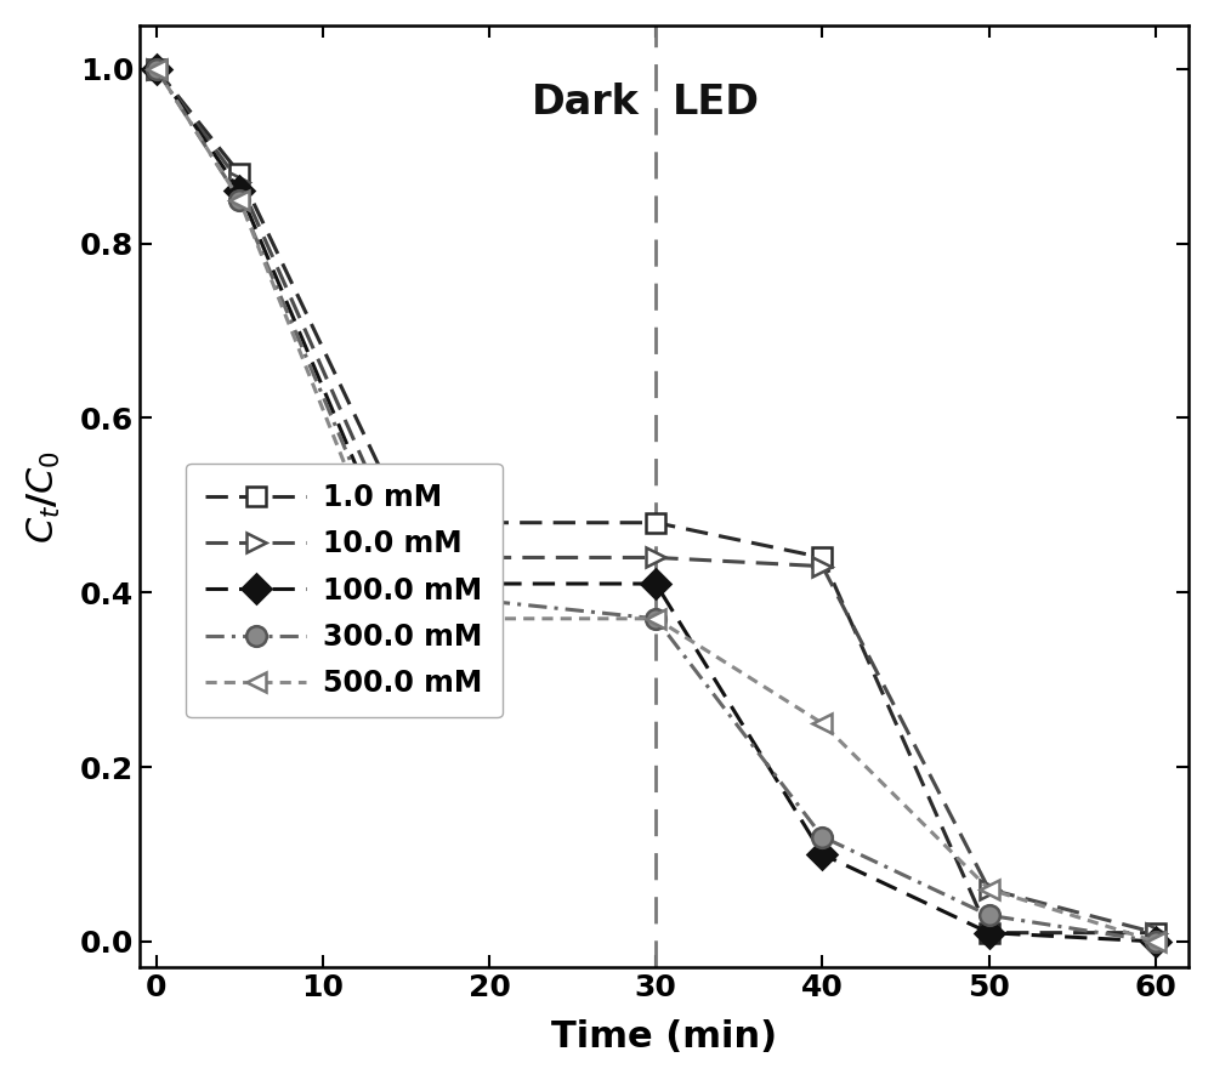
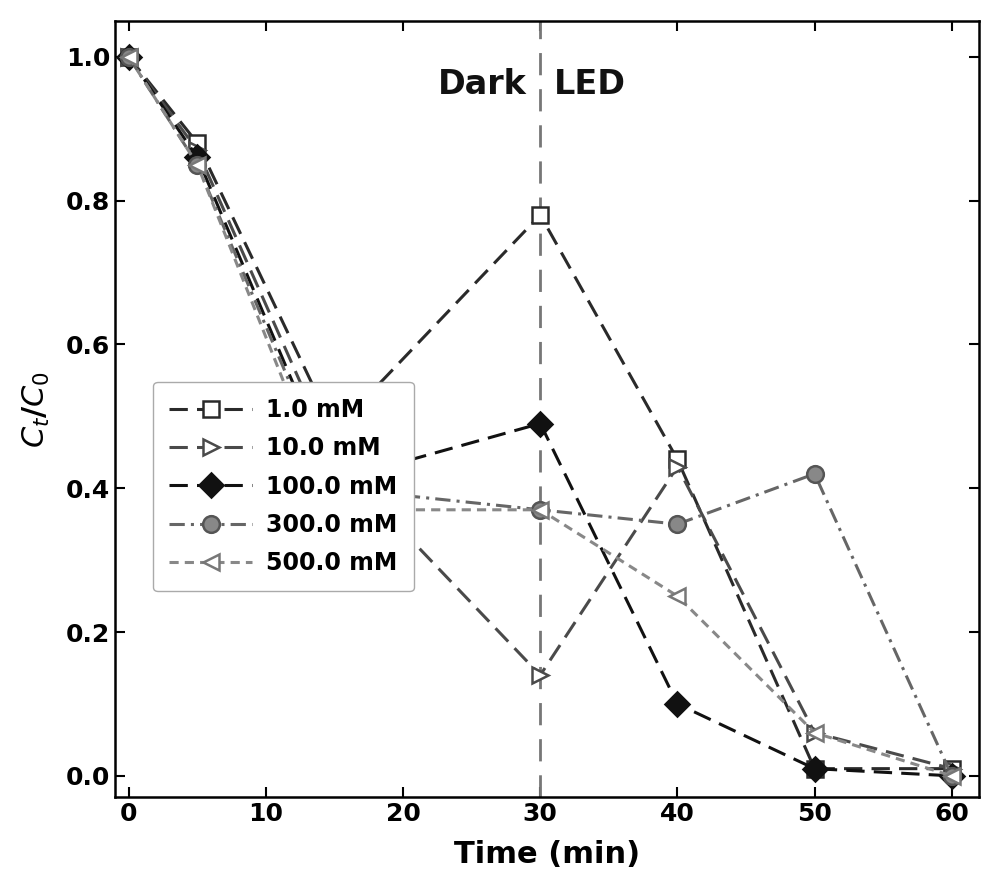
1.0 mM/30: 0.48 -> 0.78
10.0 mM/30: 0.44 -> 0.14
100.0 mM/30: 0.41 -> 0.49
300.0 mM/40: 0.12 -> 0.35
300.0 mM/50: 0.03 -> 0.42
